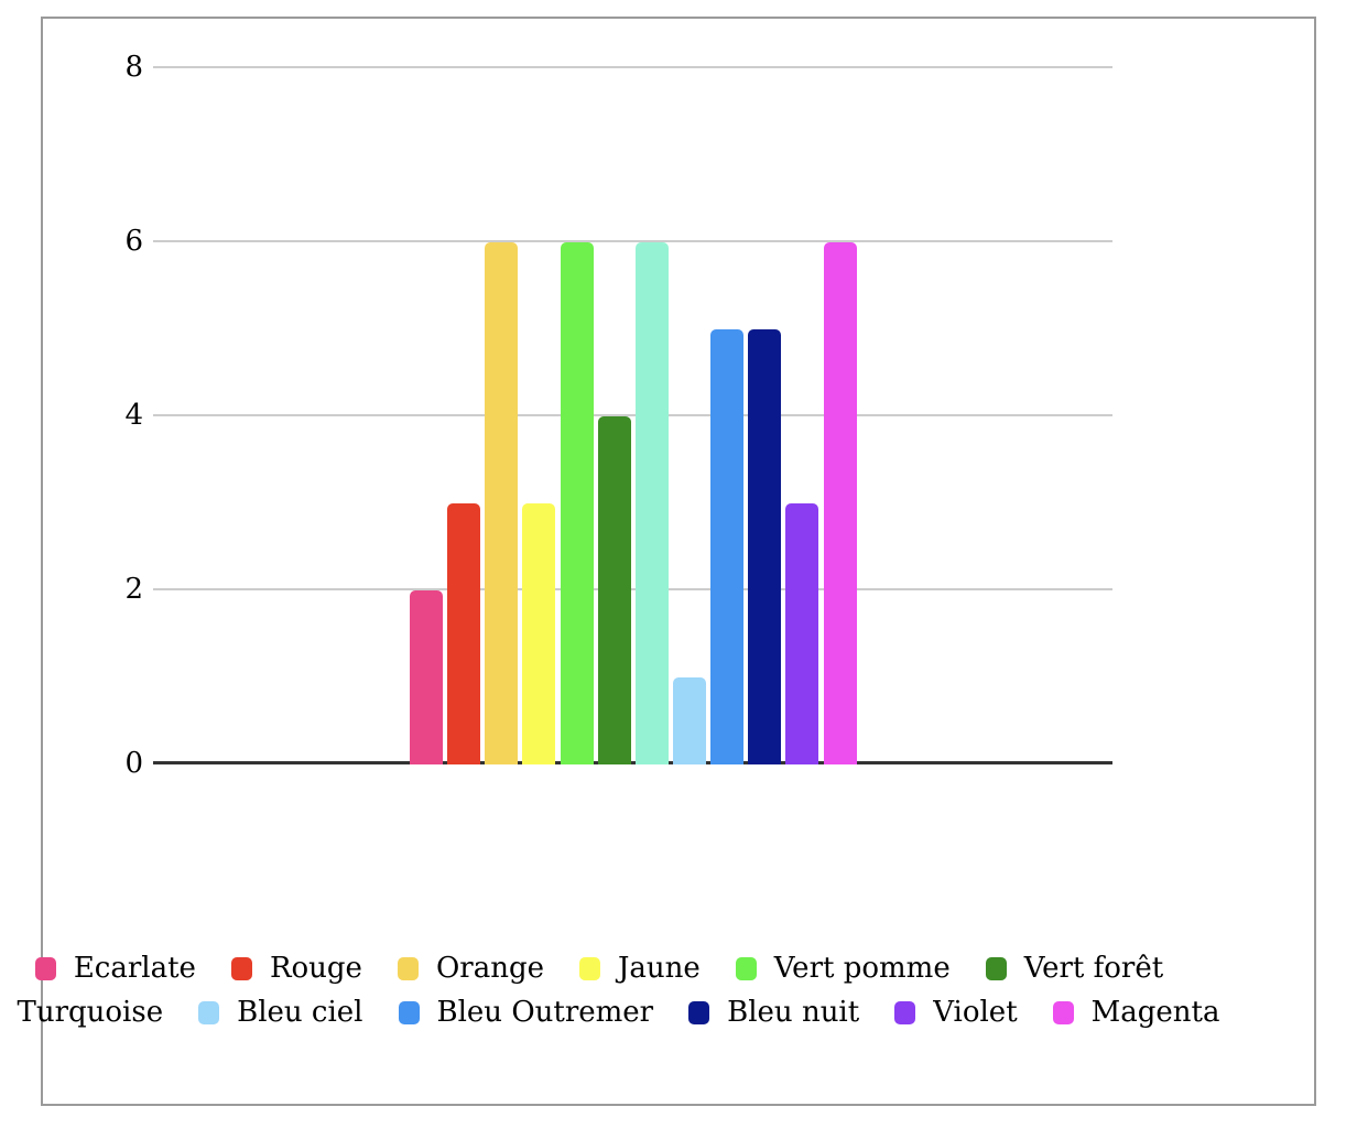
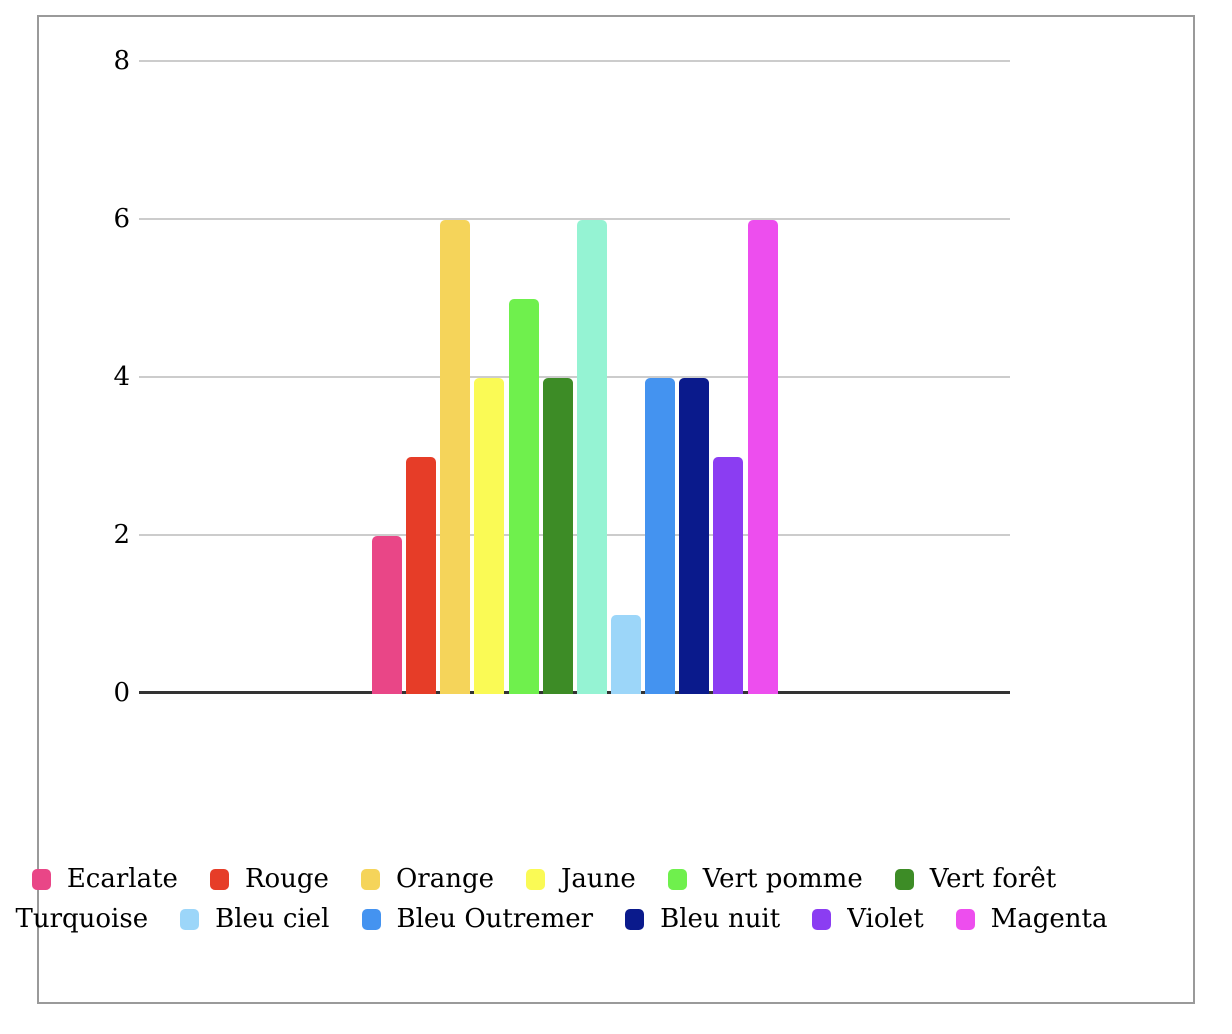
Jaune: 3 -> 4
Vert pomme: 6 -> 5
Bleu Outremer: 5 -> 4
Bleu nuit: 5 -> 4
